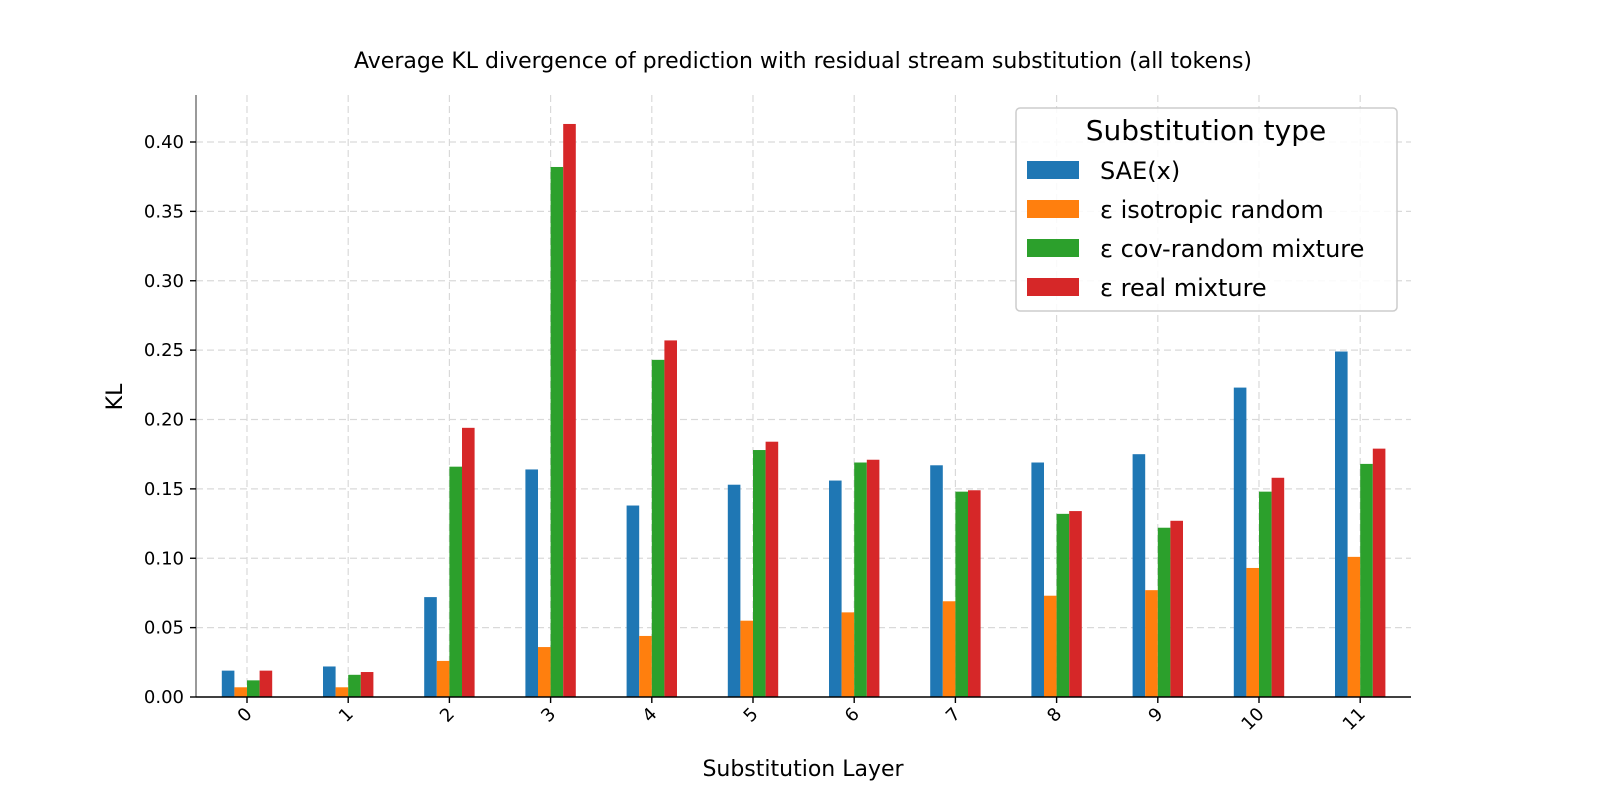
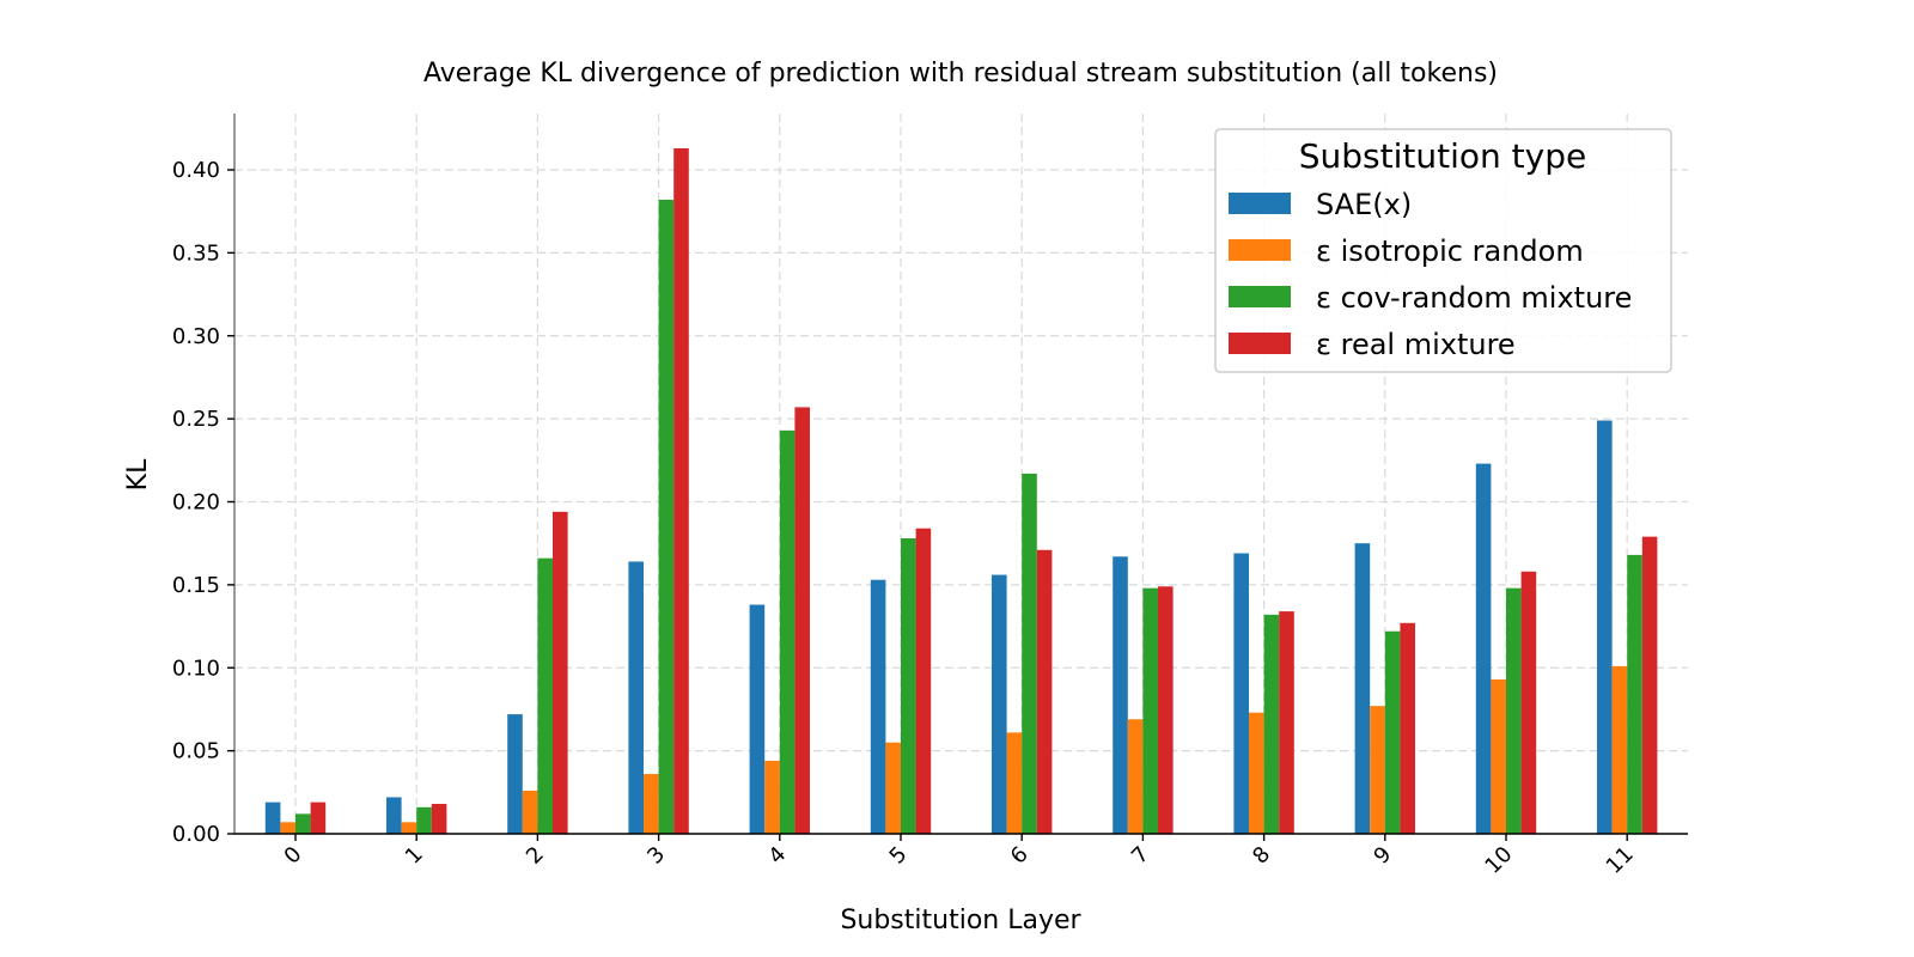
ε cov-random mixture/6: 0.169 -> 0.217
